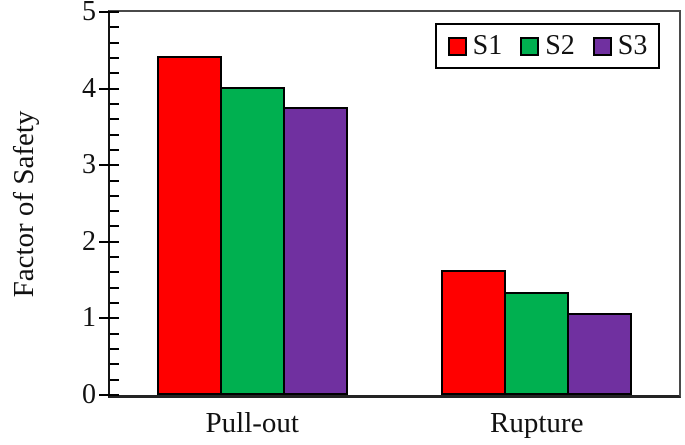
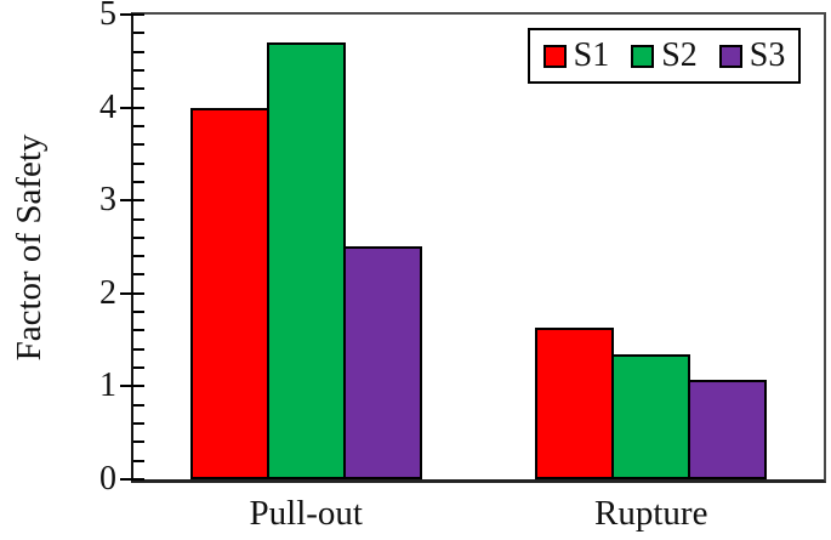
S1/Pull-out: 4.4 -> 4.0
S2/Pull-out: 4.0 -> 4.7
S3/Pull-out: 3.8 -> 2.5
